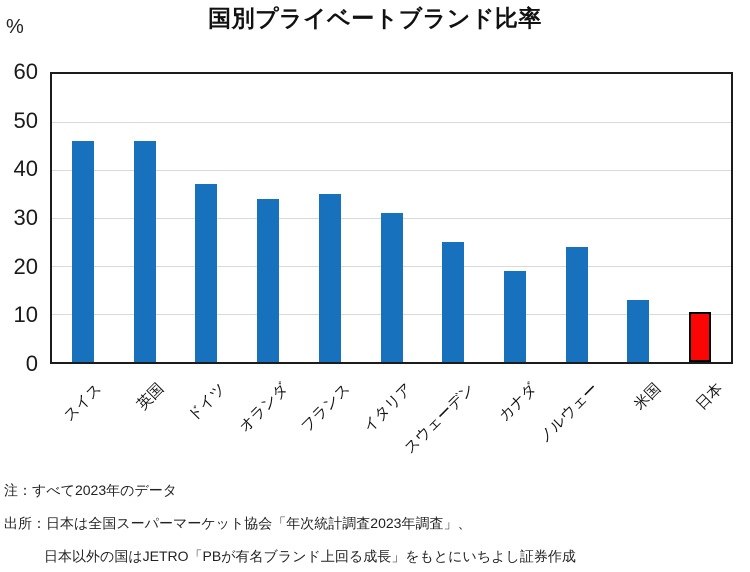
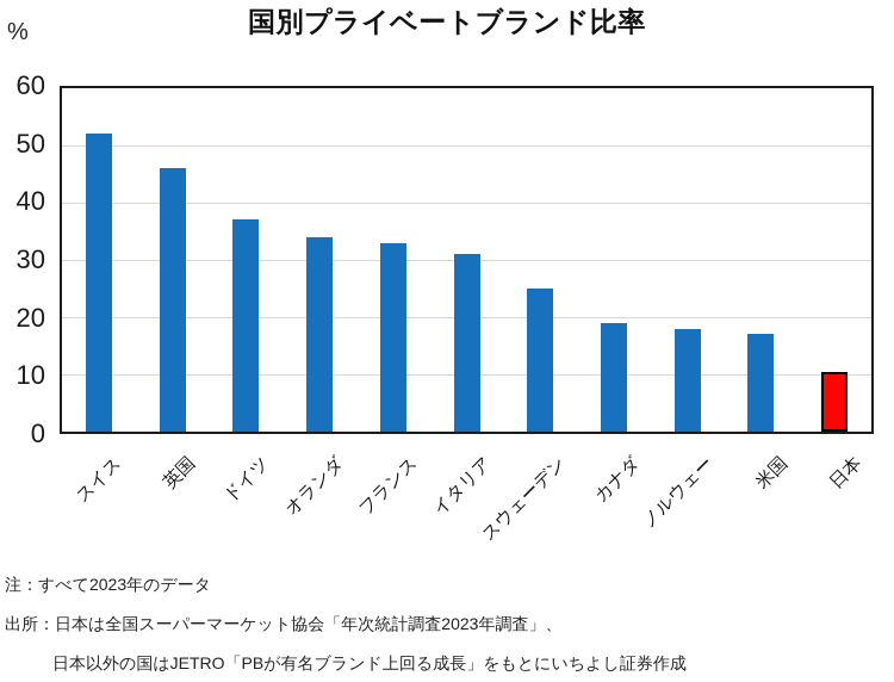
スイス: 46 -> 52
フランス: 35 -> 33
ノルウェー: 24 -> 18
米国: 13 -> 17
